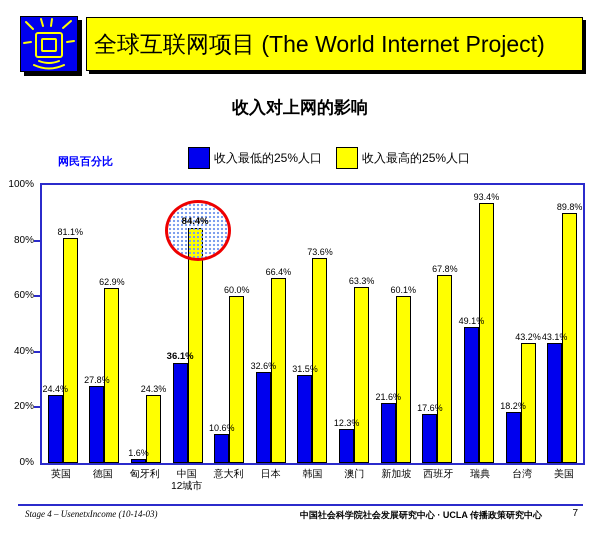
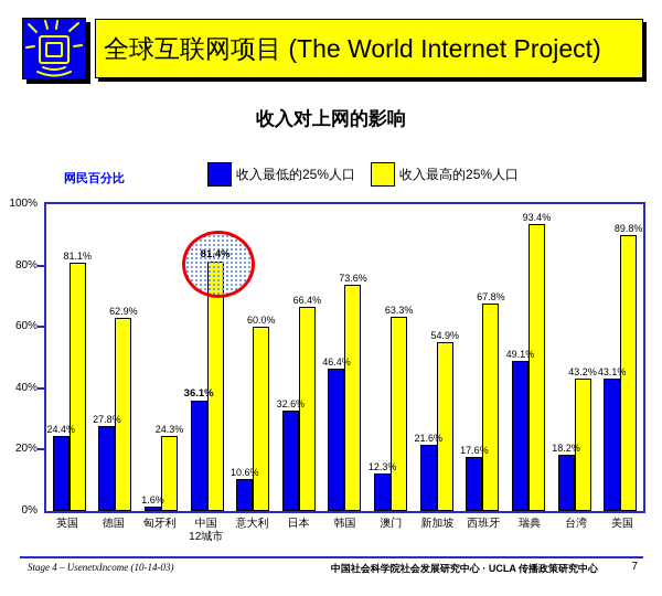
收入最高的25%人口/中国 12城市: 84.4% -> 81.4%
收入最低的25%人口/韩国: 31.5% -> 46.4%
收入最高的25%人口/新加坡: 60.1% -> 54.9%
